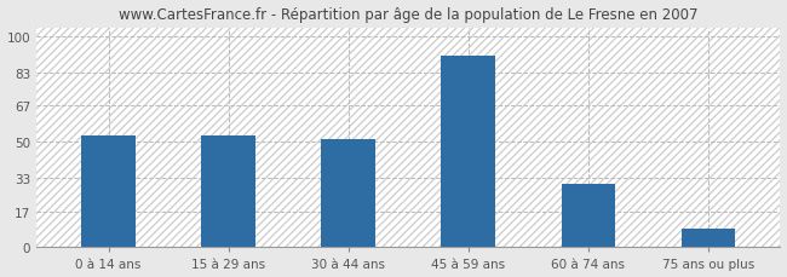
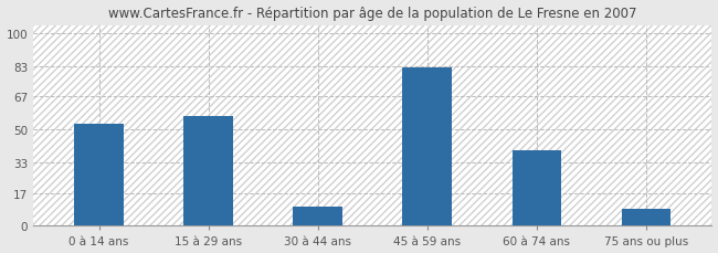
15 à 29 ans: 53 -> 57
30 à 44 ans: 51 -> 10
45 à 59 ans: 91 -> 82
60 à 74 ans: 30 -> 39
